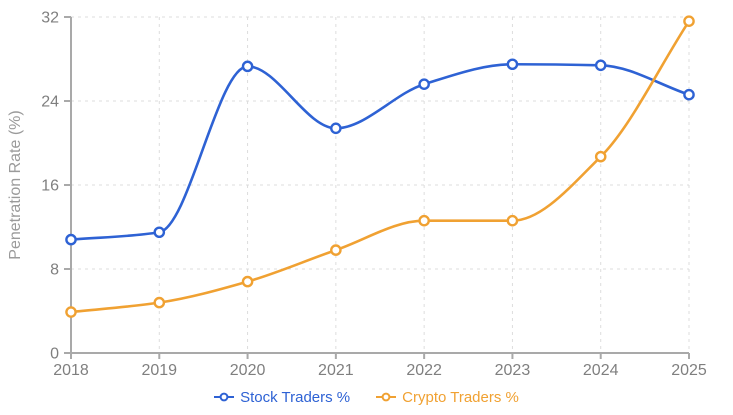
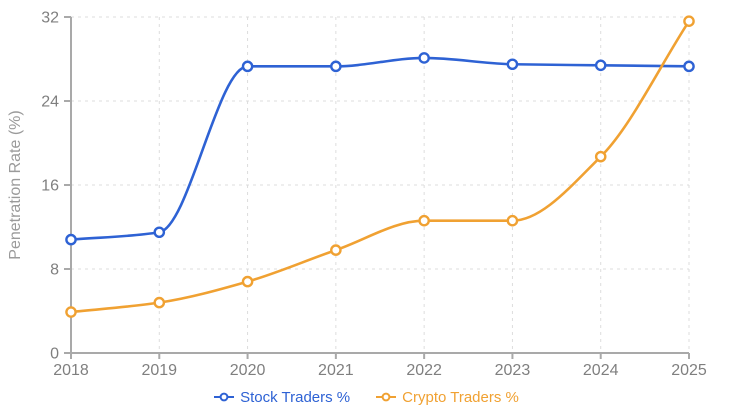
Stock Traders %/2021: 21.4 -> 27.3
Stock Traders %/2022: 25.6 -> 28.1
Stock Traders %/2025: 24.6 -> 27.3
